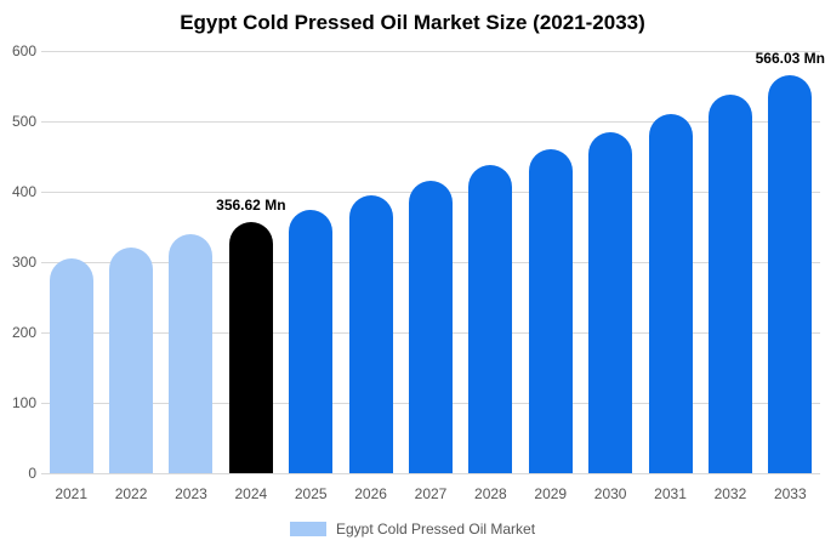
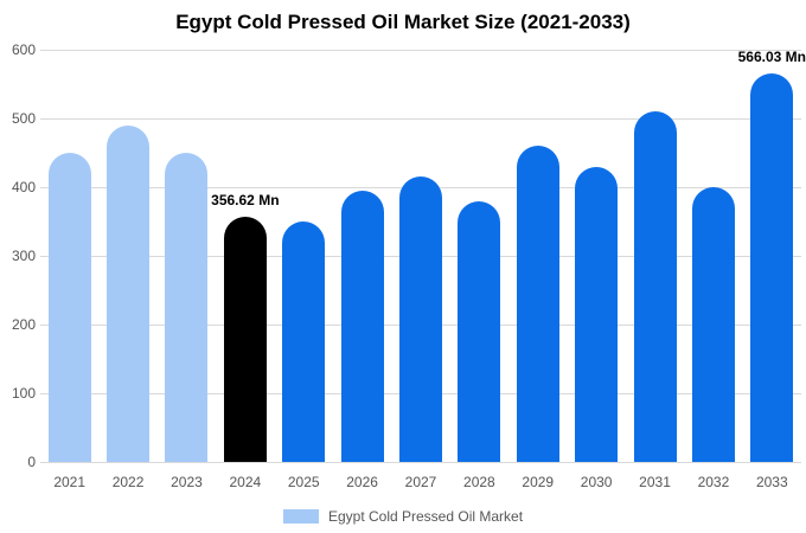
2021: 300 -> 450
2022: 320 -> 490
2023: 340 -> 450
2025: 380 -> 350
2028: 440 -> 380
2030: 480 -> 430
2032: 540 -> 400
